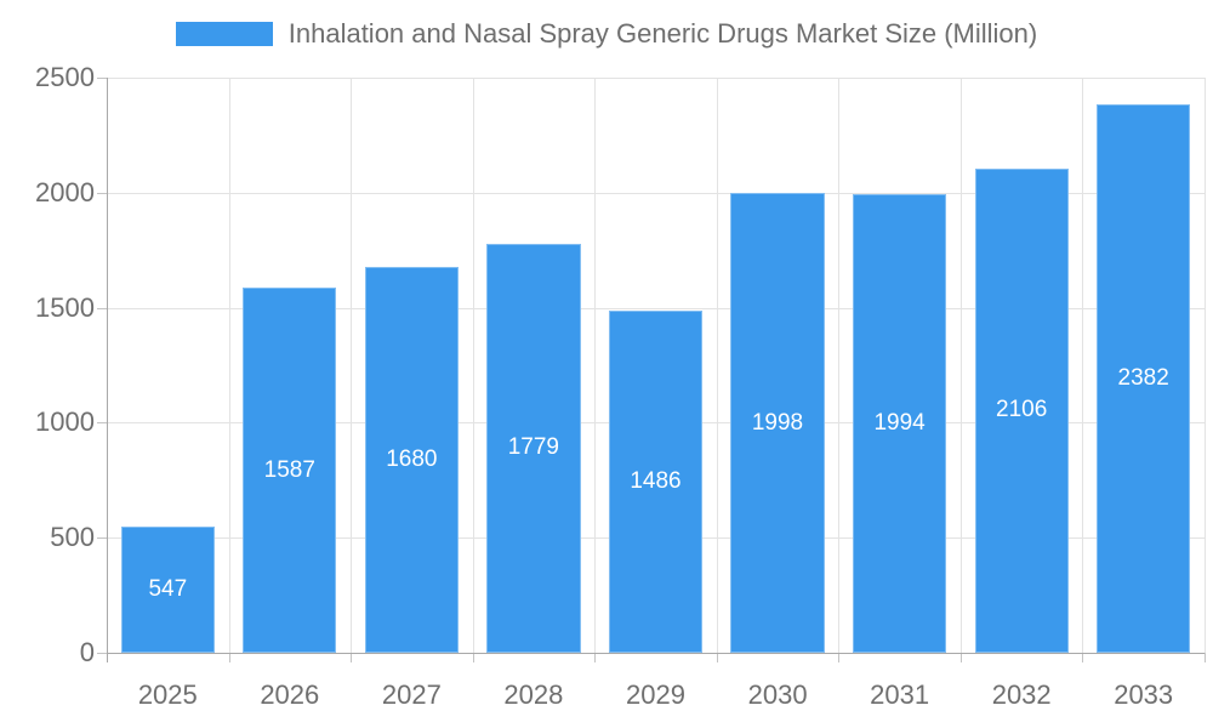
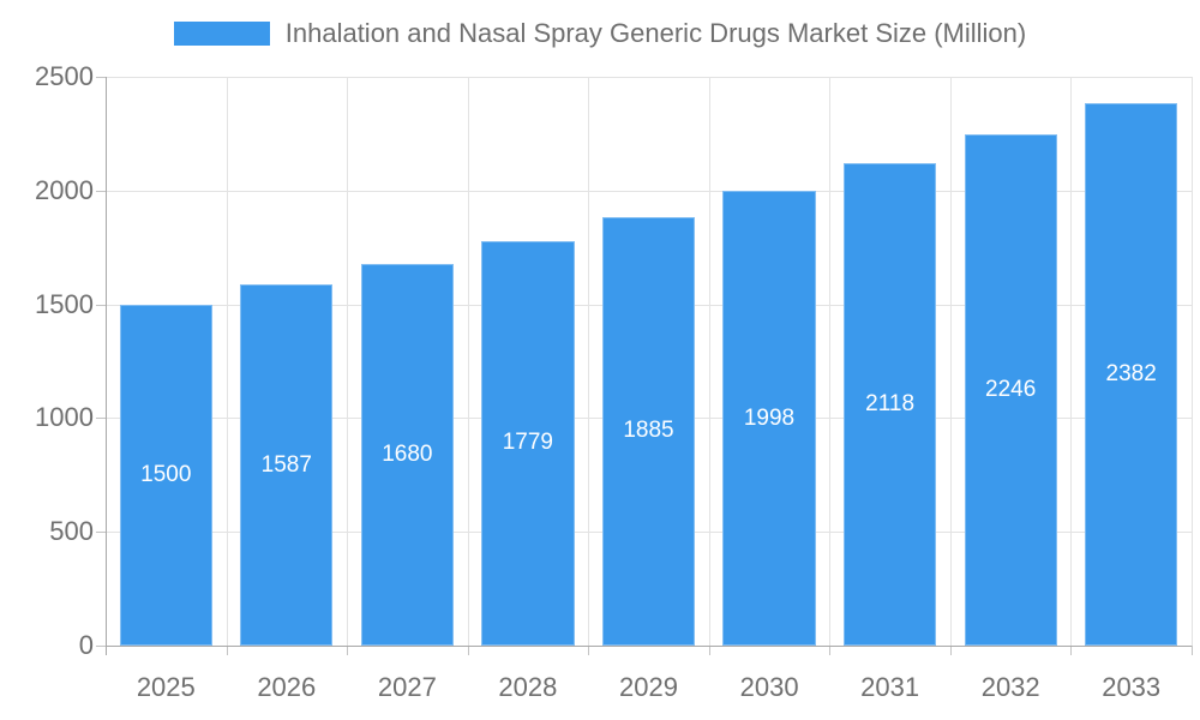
2025: 547 -> 1500
2029: 1486 -> 1885
2031: 1994 -> 2118
2032: 2106 -> 2246
